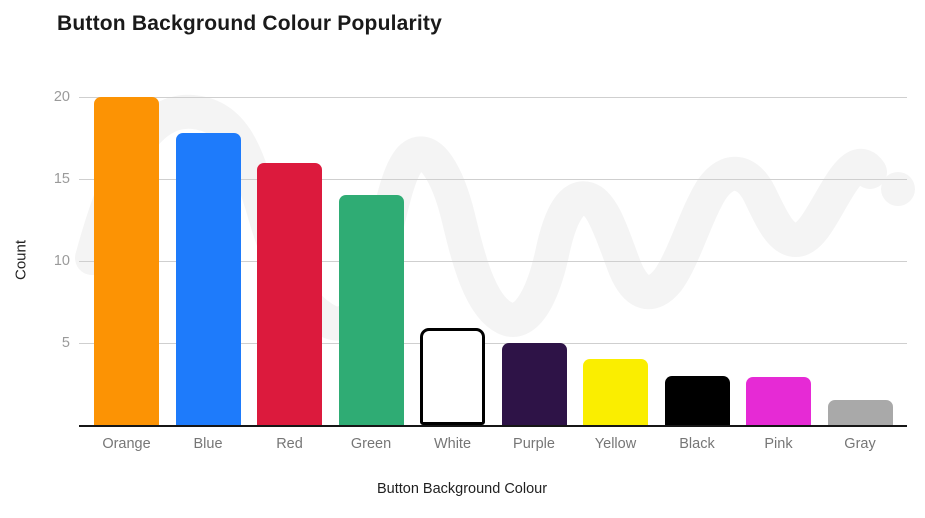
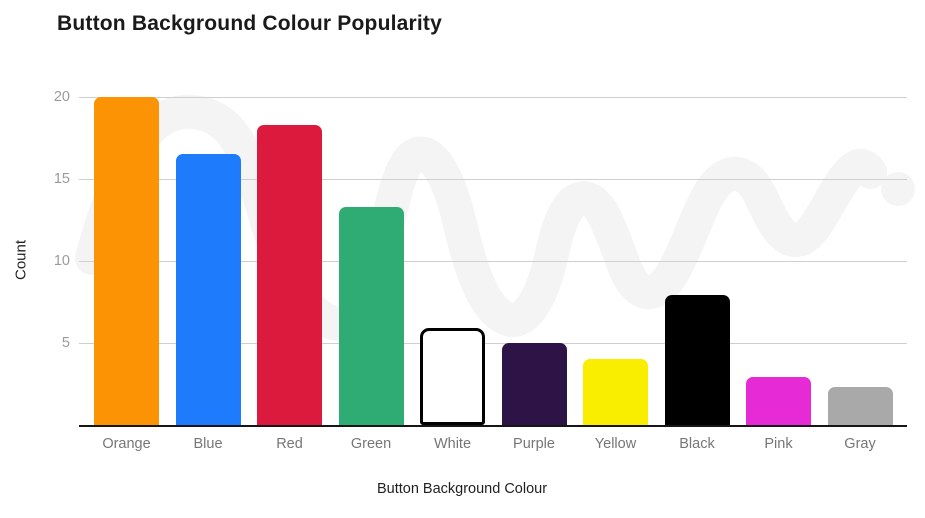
Blue: 17.8 -> 16.5
Red: 16.0 -> 18.3
Green: 14.0 -> 13.3
Black: 3.0 -> 7.9
Gray: 1.5 -> 2.3
